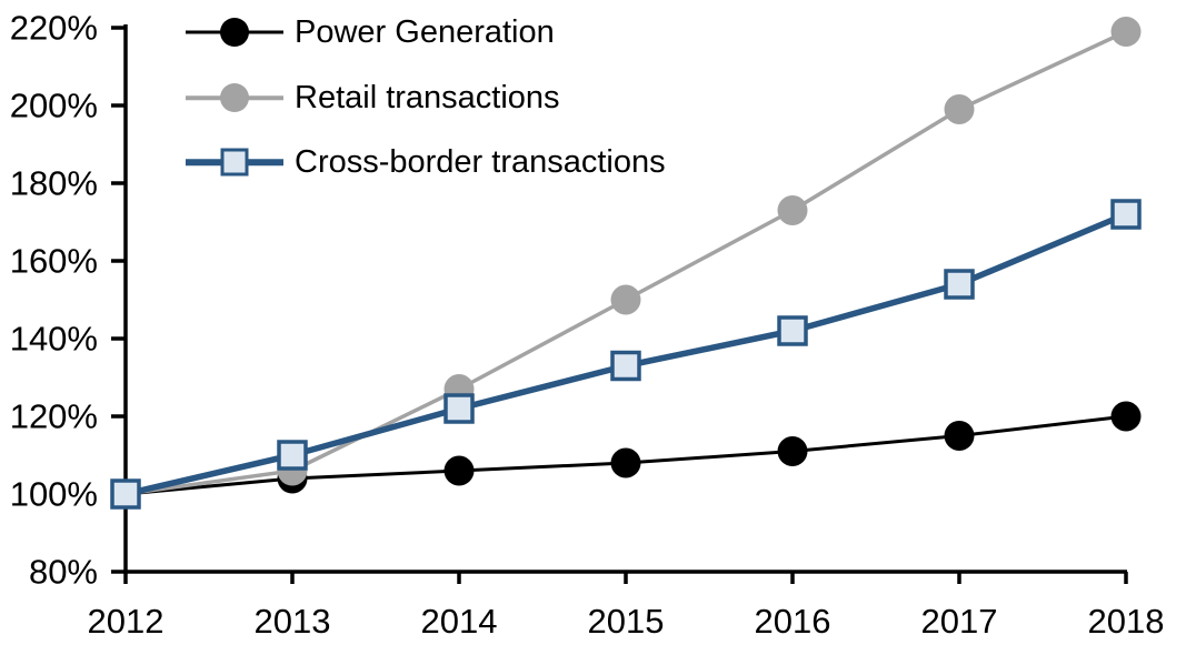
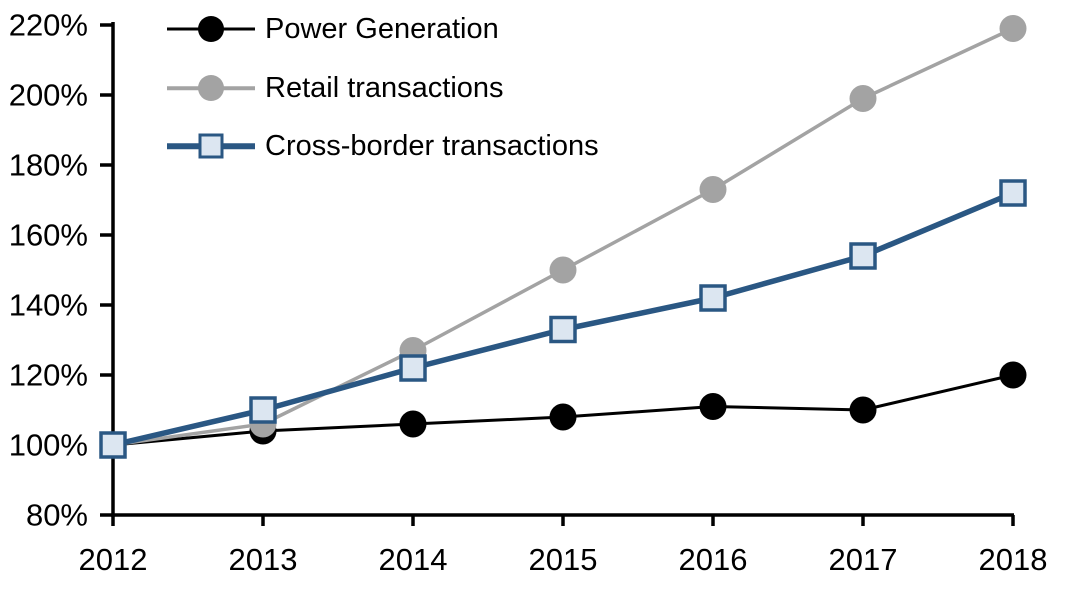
Power Generation/2017: 115% -> 110%
